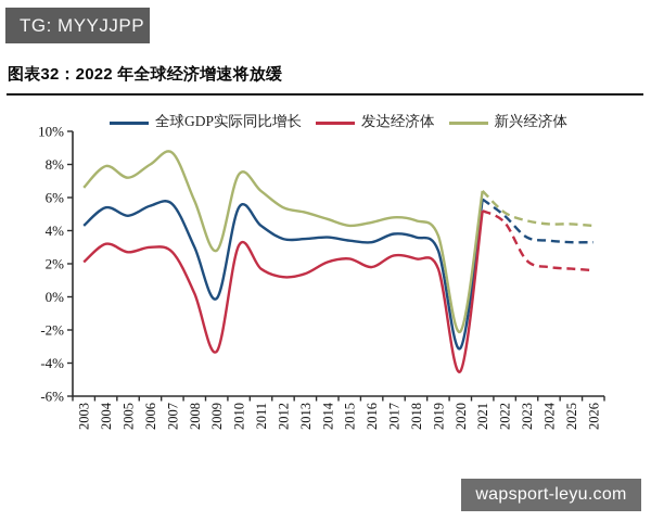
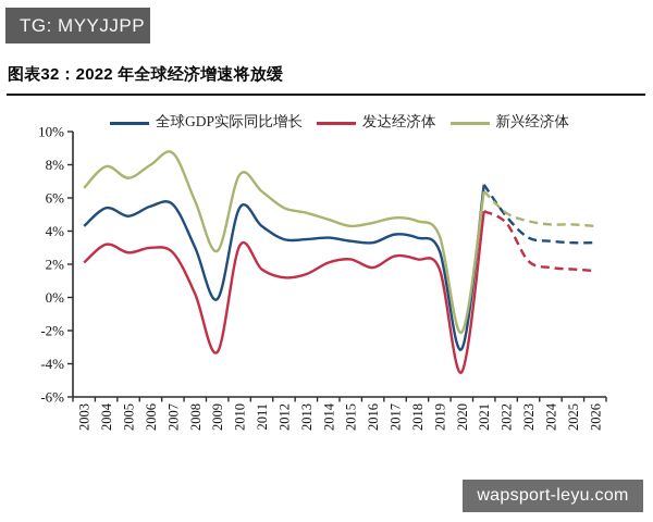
全球GDP实际同比增长/2021: 5.9% -> 6.8%
